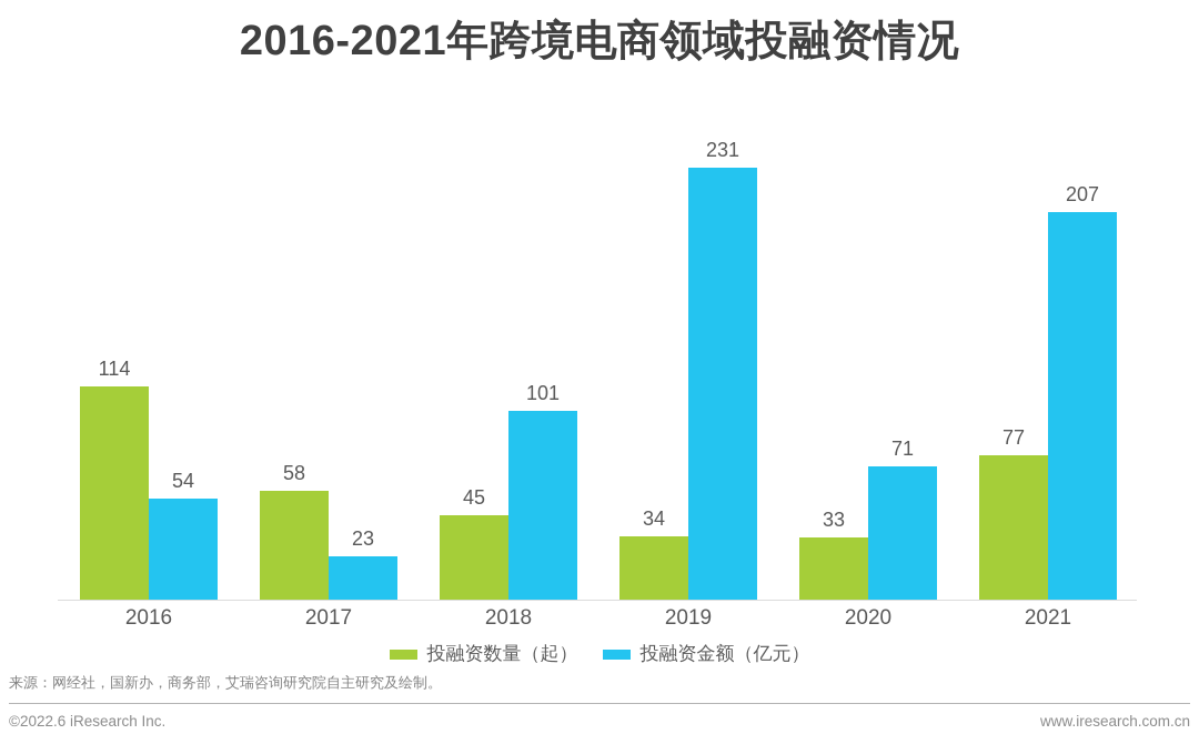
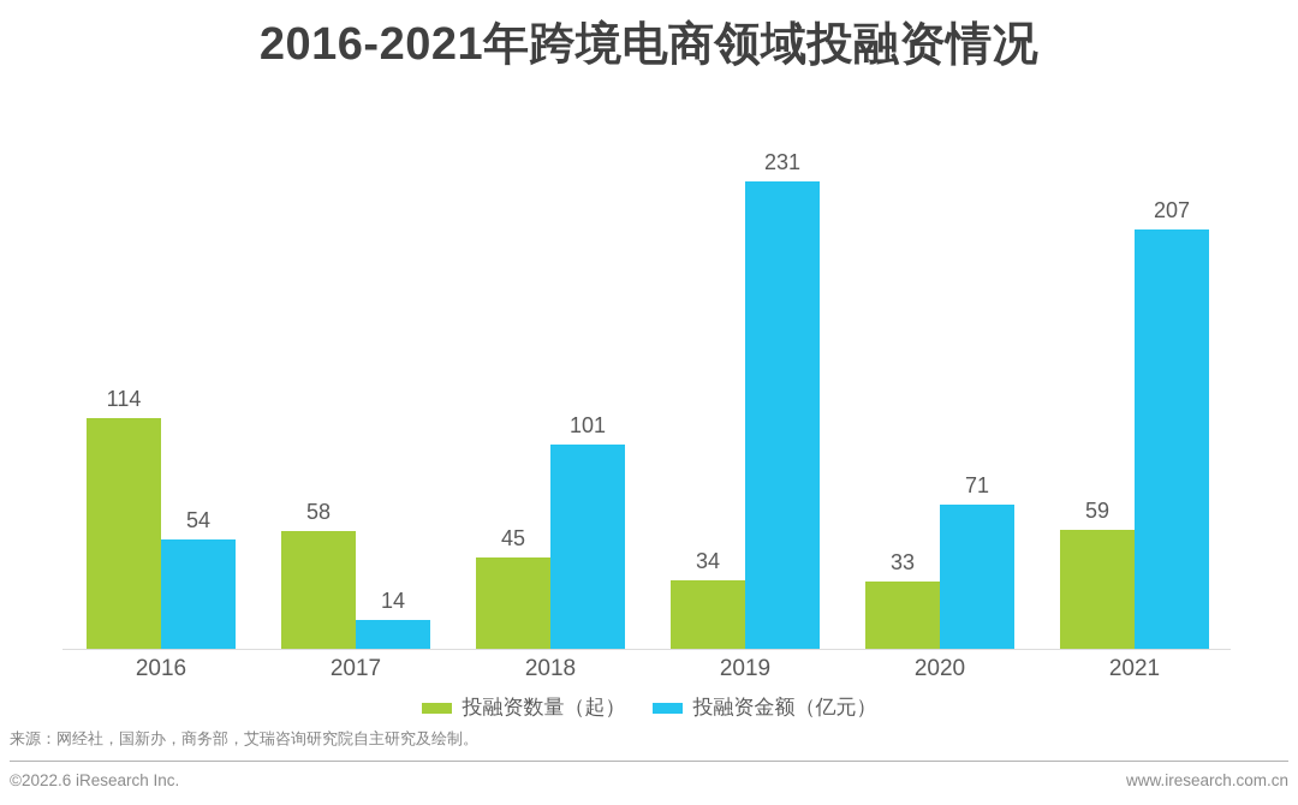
投融资金额（亿元）/2017: 23 -> 14
投融资数量（起）/2021: 77 -> 59
